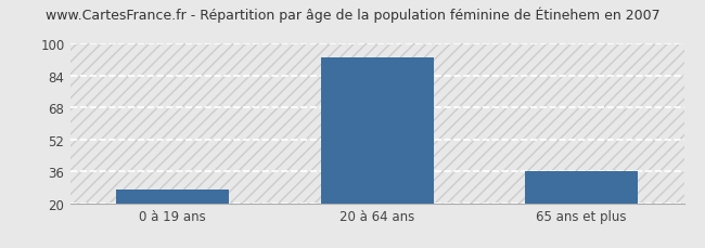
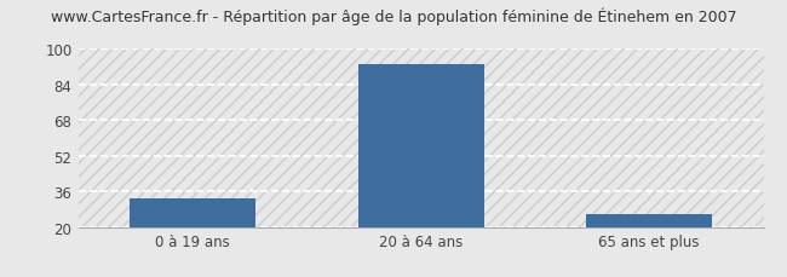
0 à 19 ans: 27 -> 33
65 ans et plus: 36 -> 26
